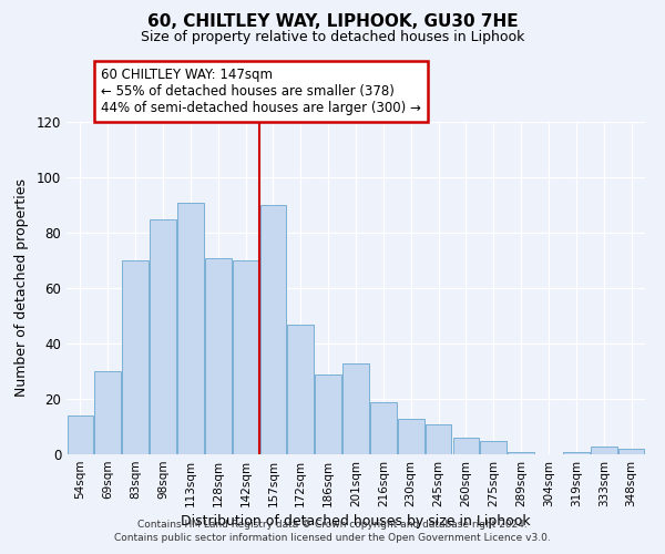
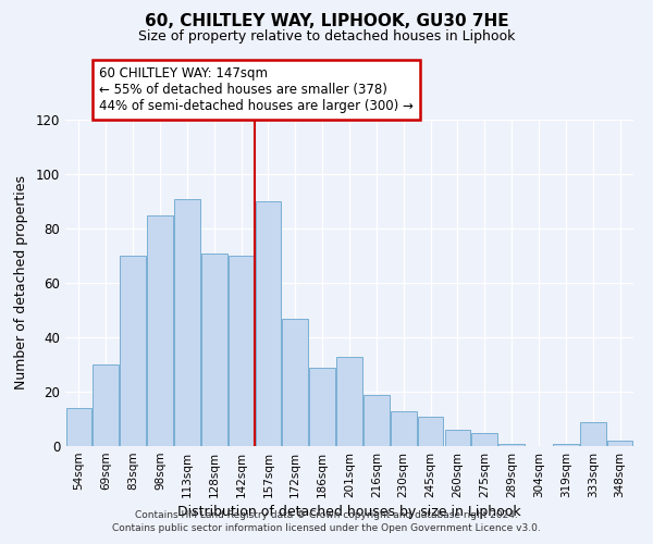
333sqm: 3 -> 9
